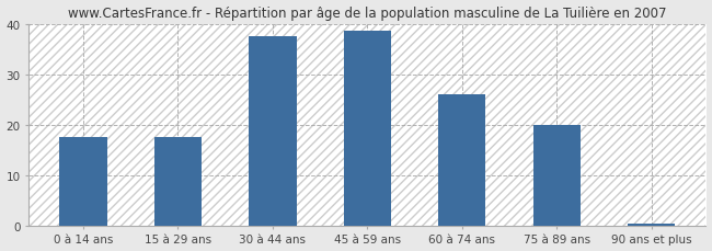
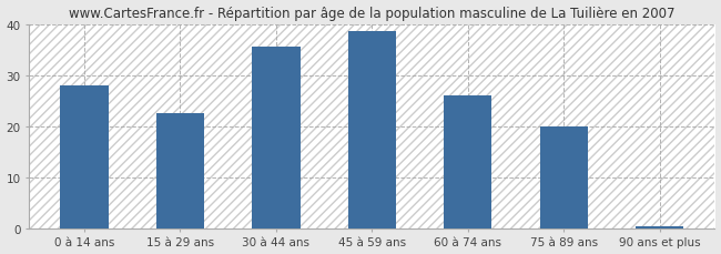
0 à 14 ans: 17.5 -> 28.0
15 à 29 ans: 17.5 -> 22.5
30 à 44 ans: 37.5 -> 35.5
